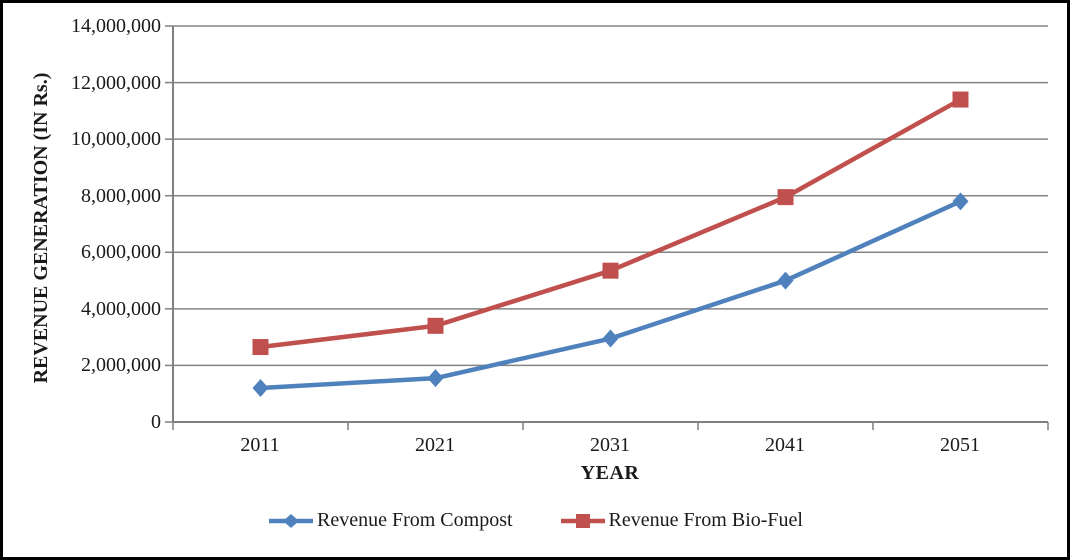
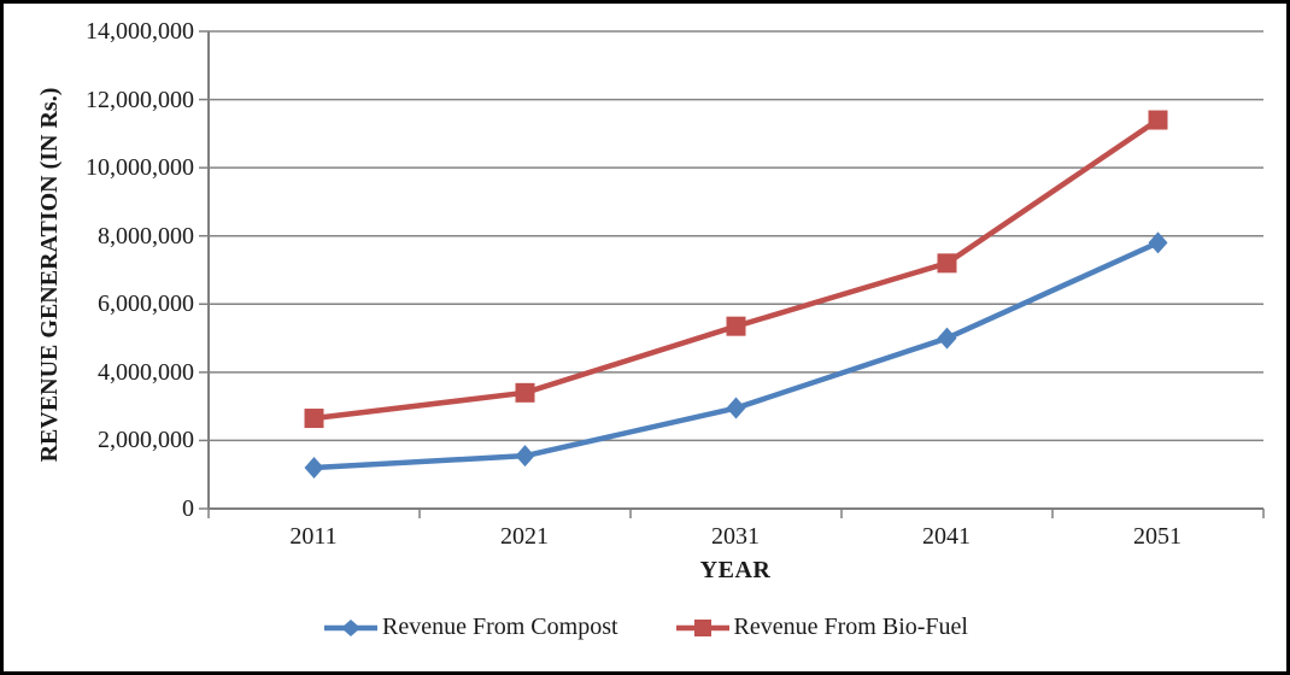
Revenue From Bio-Fuel/2041: 8000000 -> 7200000
